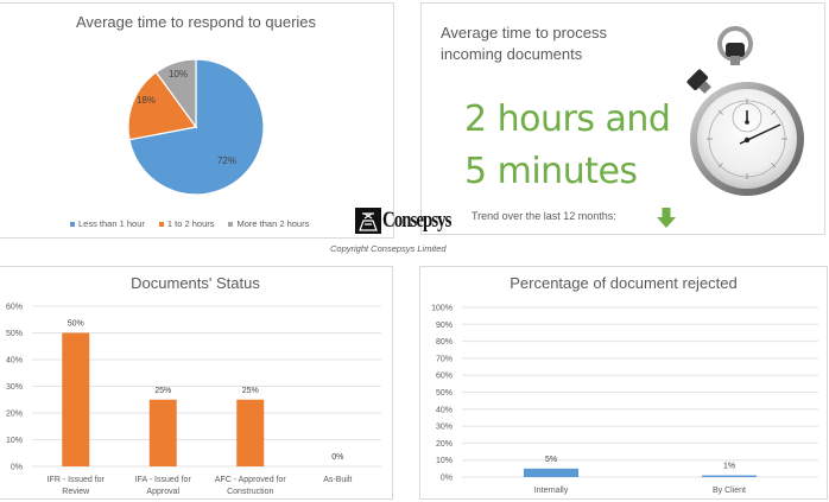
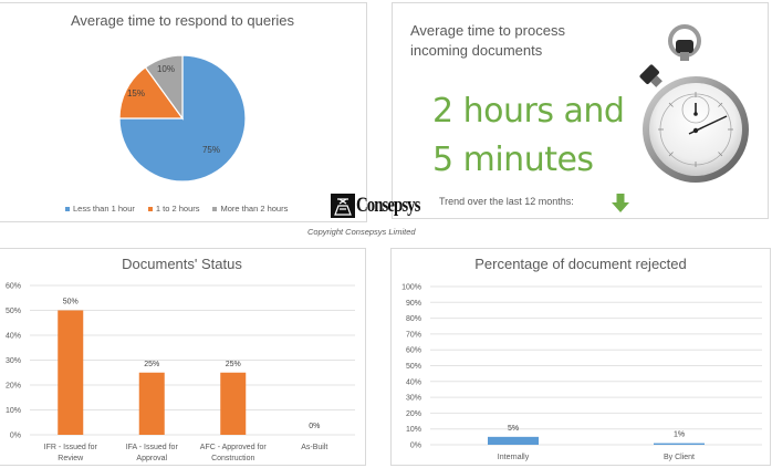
Average time to respond to queries/Less than 1 hour: 72% -> 75%
Average time to respond to queries/1 to 2 hours: 18% -> 15%
